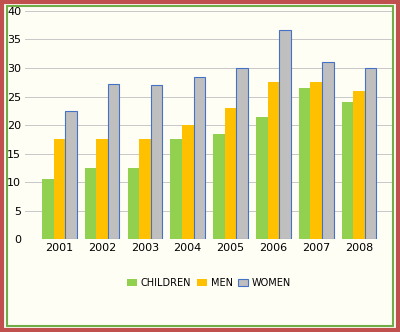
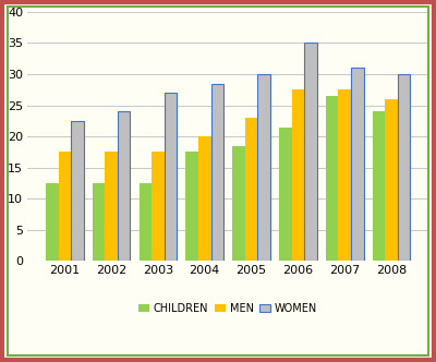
CHILDREN/2001: 10.6 -> 12.5
WOMEN/2002: 27.2 -> 24.0
WOMEN/2006: 36.6 -> 35.0
